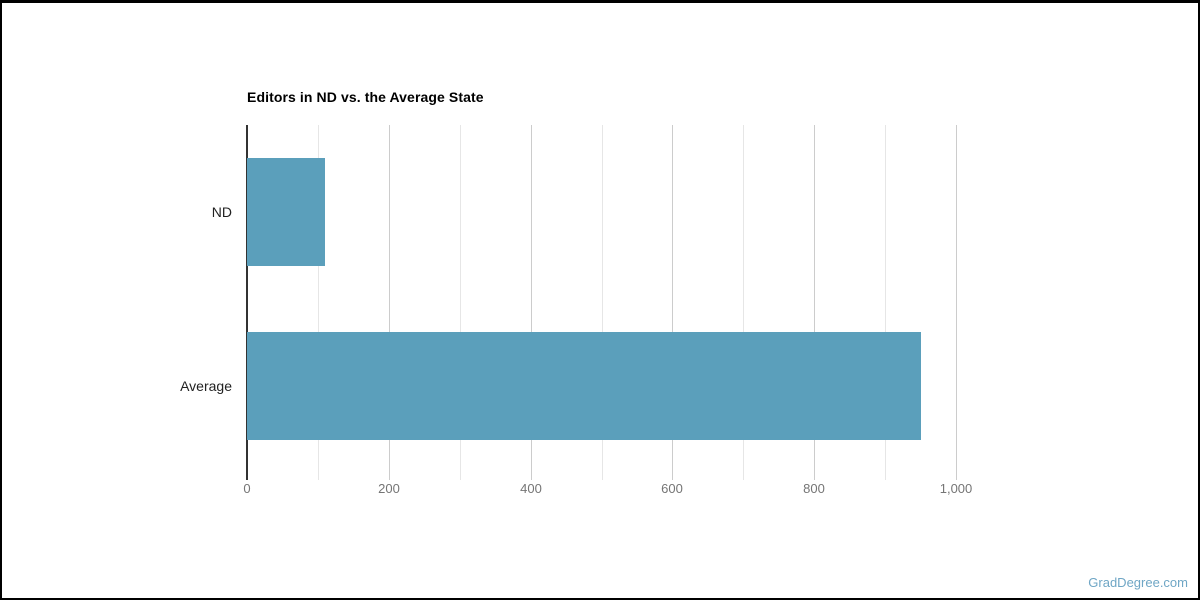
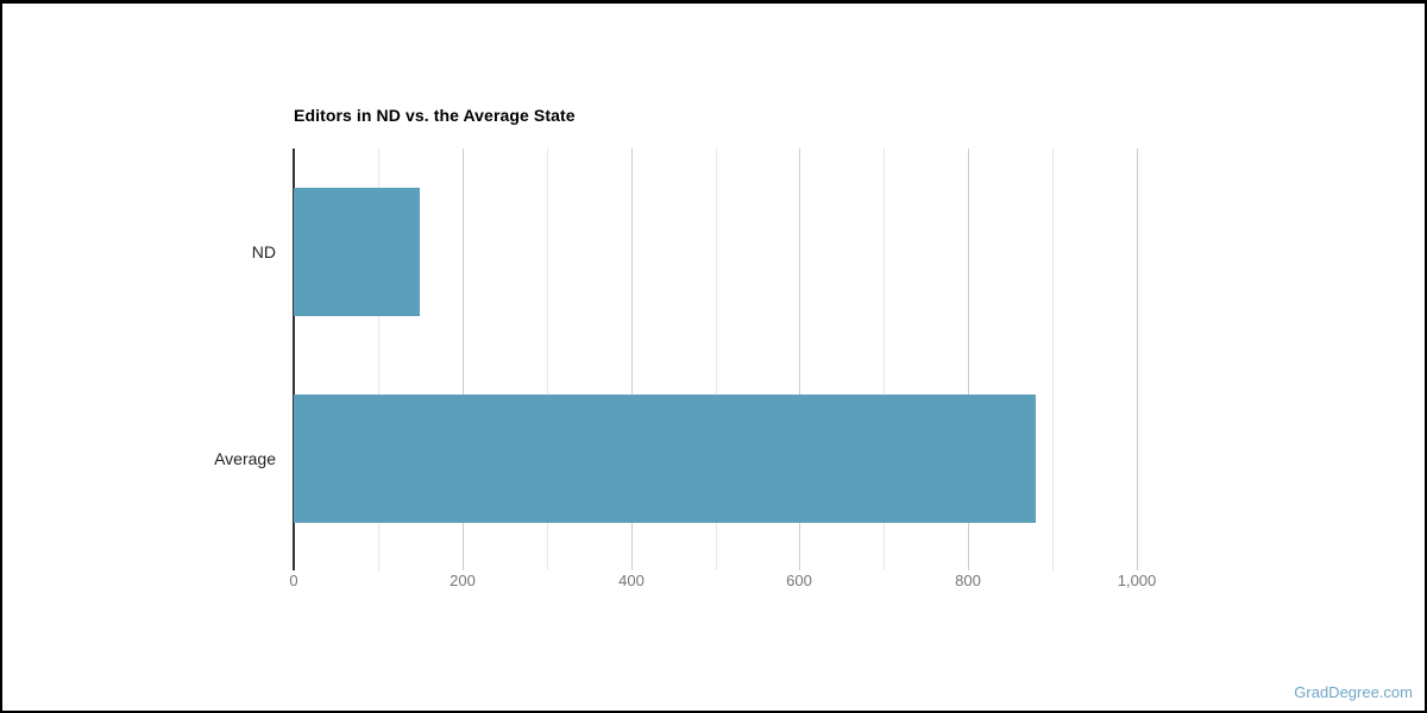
ND: 110 -> 150
Average: 950 -> 880
